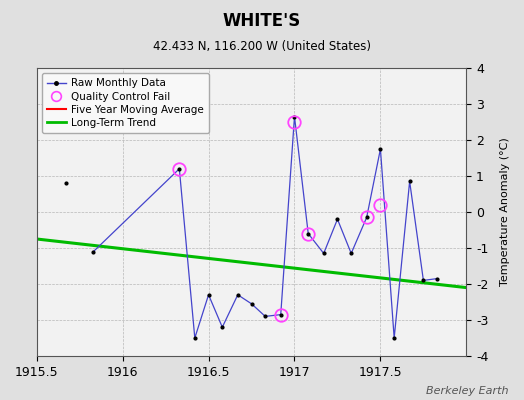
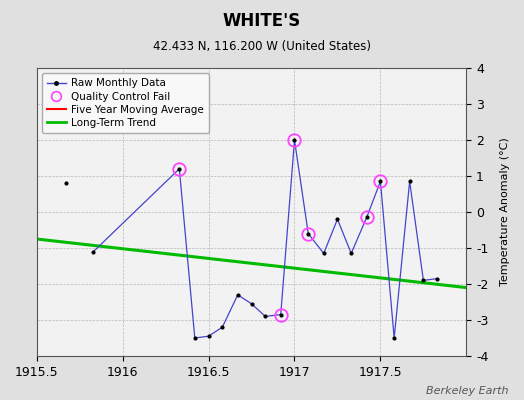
Raw Monthly Data/1916.5: -2.30 -> -3.45
Raw Monthly Data/1917: 2.65 -> 2.00
Quality Control Fail/1917: 2.50 -> 2.00
Raw Monthly Data/1917.5: 1.75 -> 0.85
Quality Control Fail/1917.5: 0.20 -> 0.85
